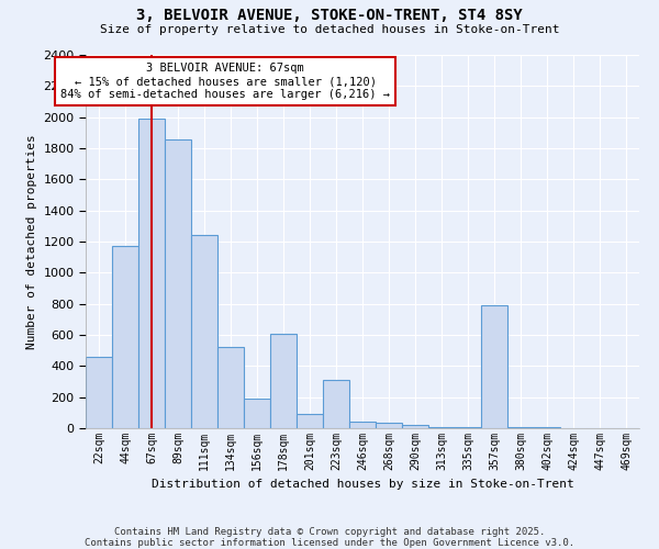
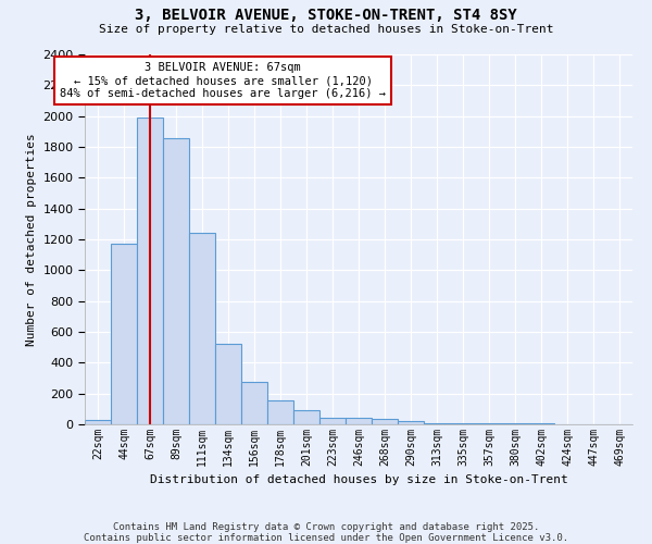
22sqm: 460 -> 30
156sqm: 190 -> 280
178sqm: 610 -> 160
223sqm: 310 -> 40
357sqm: 790 -> 0
